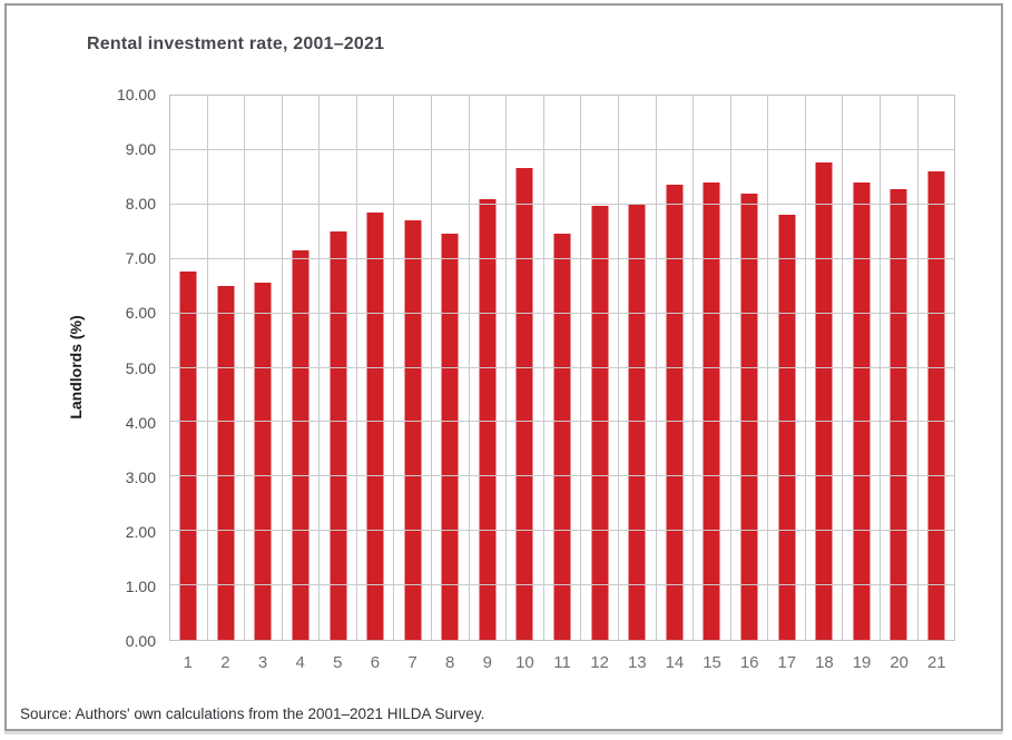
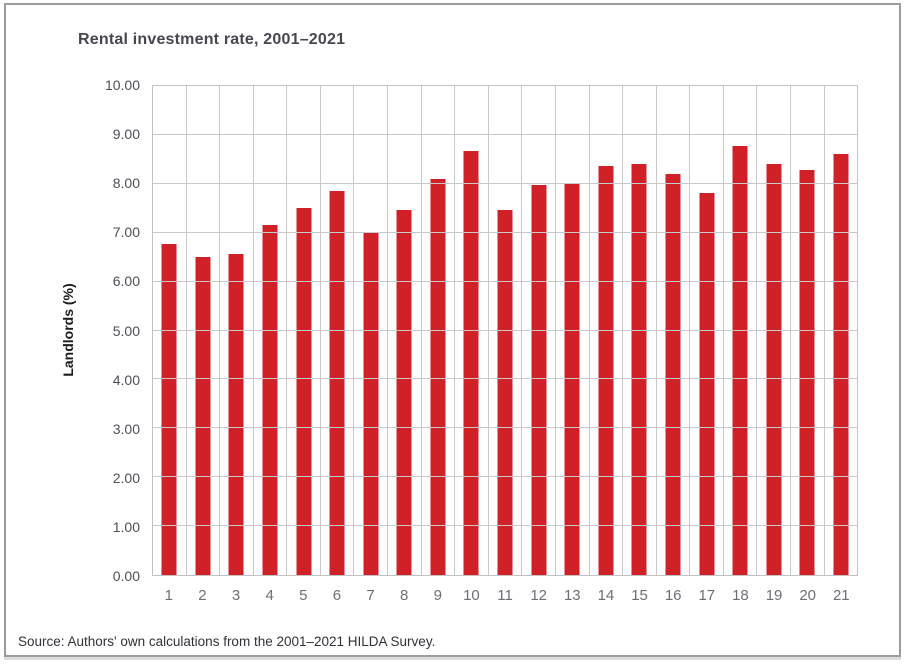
7: 7.7 -> 7.0
